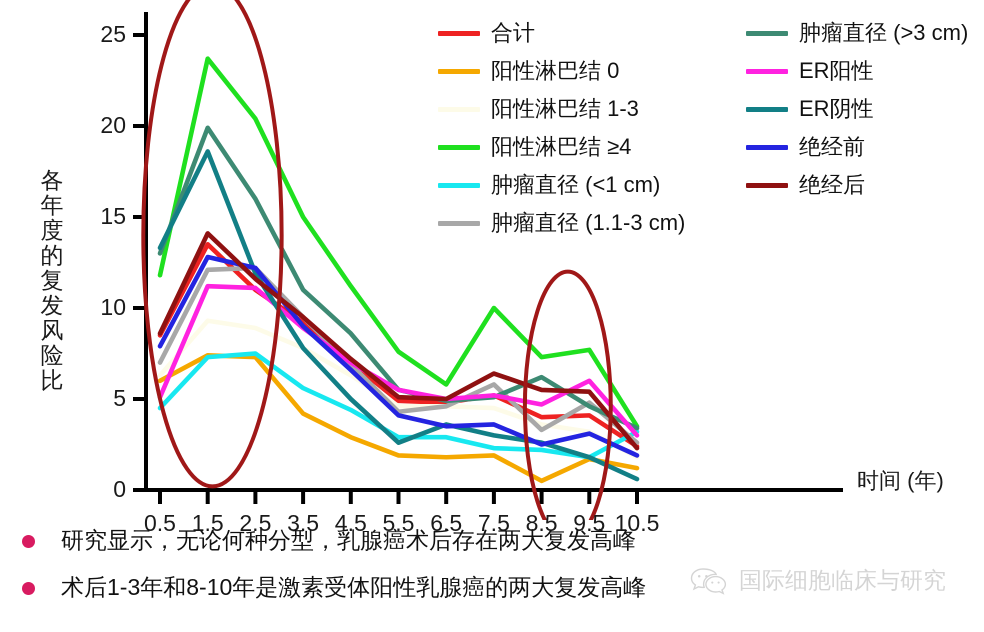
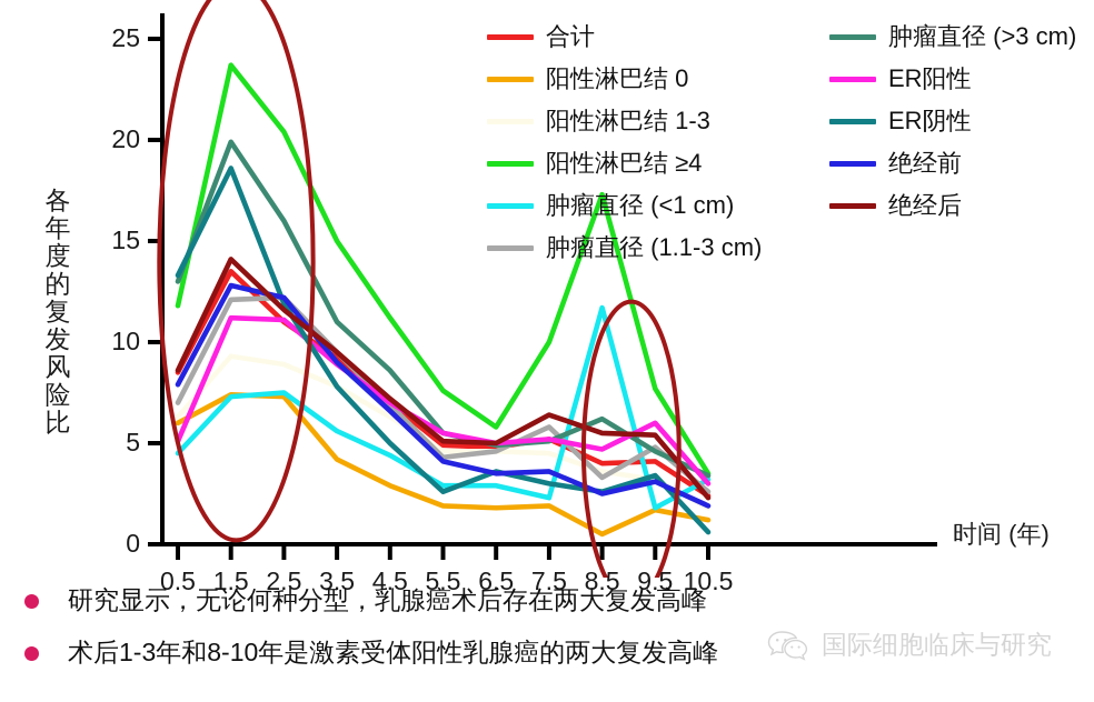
阳性淋巴结 ≥4/8.5: 7.3 -> 17.3
肿瘤直径 (<1 cm)/8.5: 2.2 -> 11.7
ER阴性/9.5: 1.8 -> 3.4
